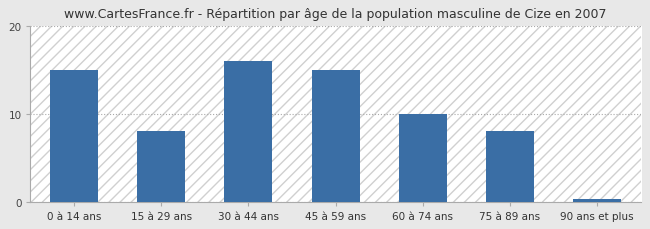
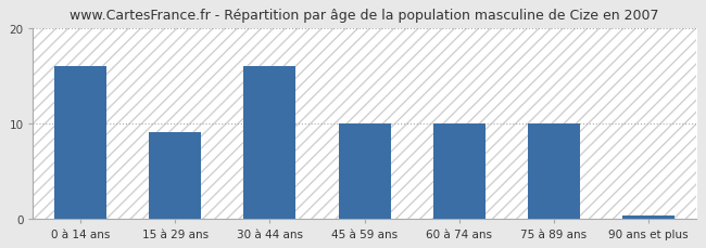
0 à 14 ans: 15.0 -> 16.0
15 à 29 ans: 8.0 -> 9.0
45 à 59 ans: 15.0 -> 10.0
75 à 89 ans: 8.0 -> 10.0
